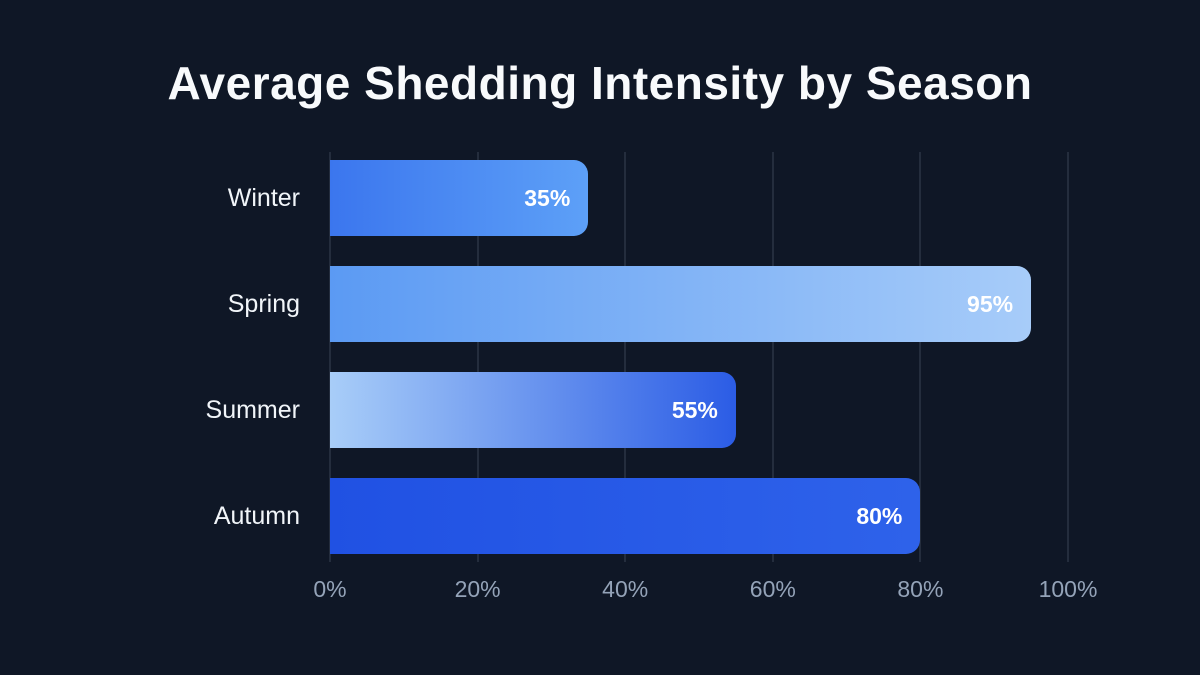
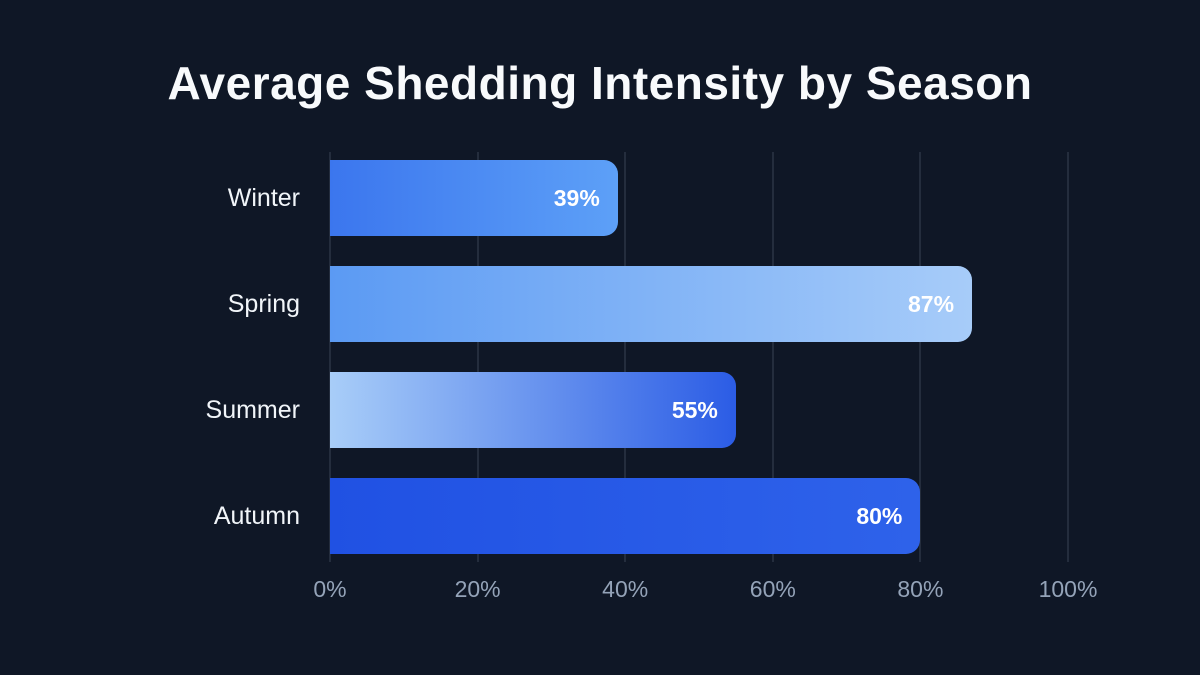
Winter: 35% -> 39%
Spring: 95% -> 87%
